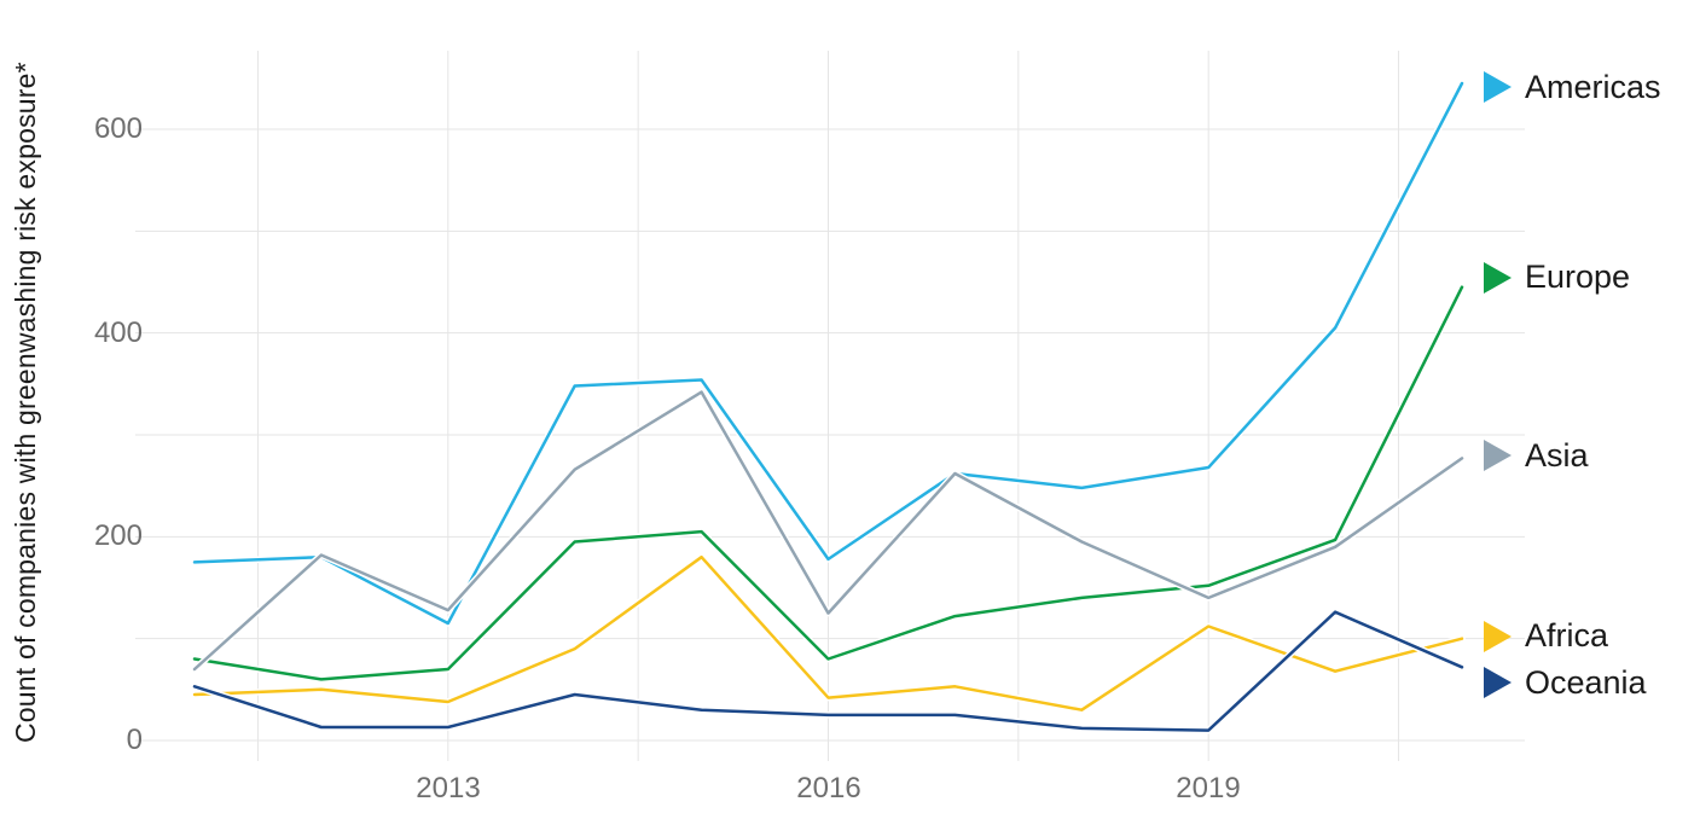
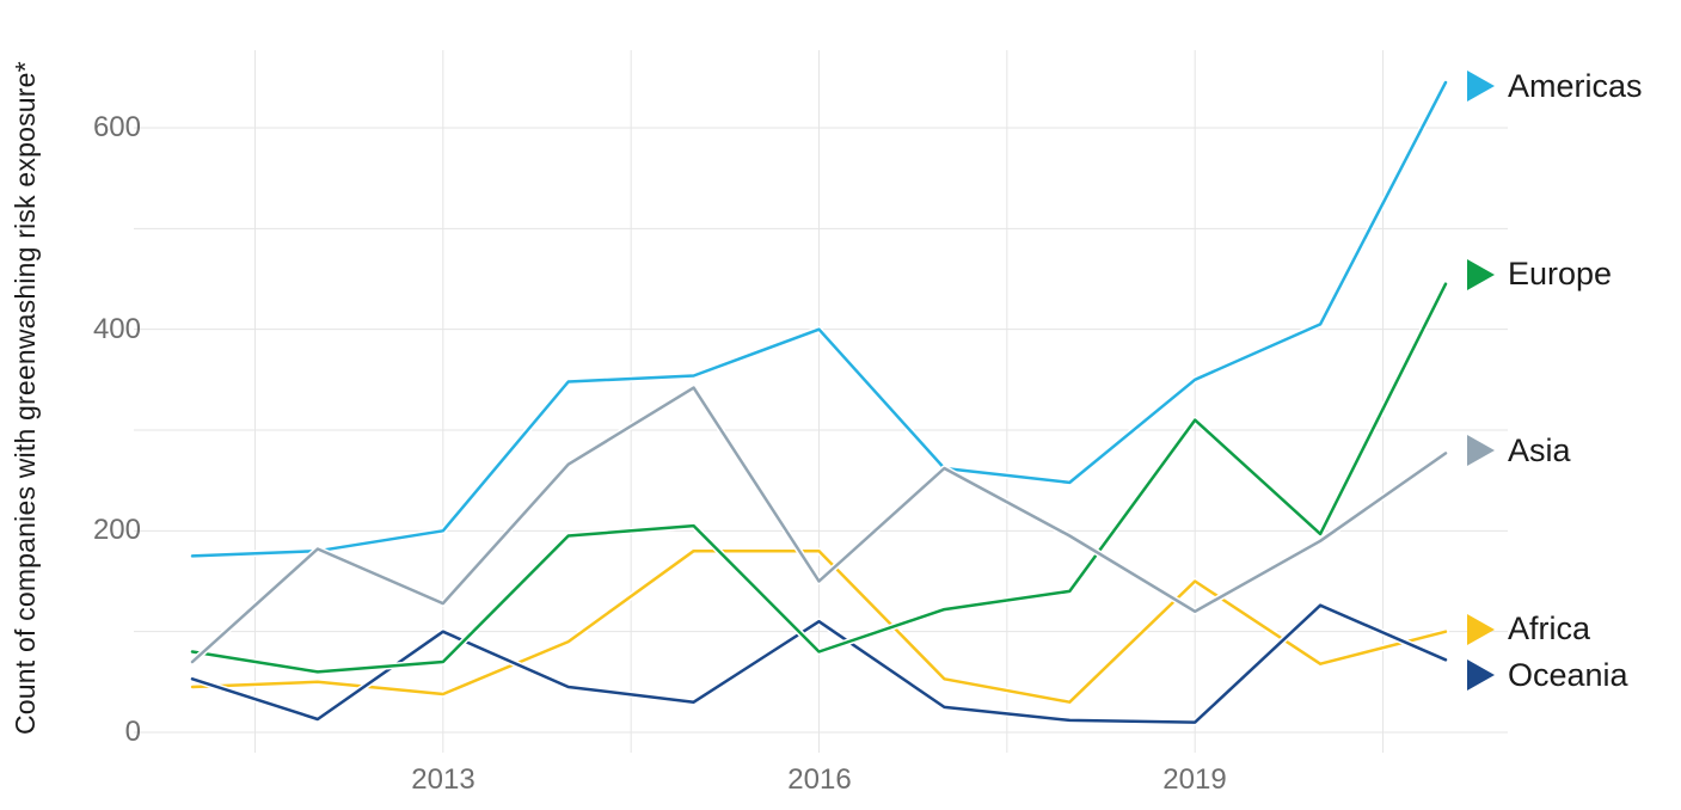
Americas/2013: 120 -> 200
Oceania/2013: 10 -> 100
Americas/2016: 180 -> 400
Asia/2016: 120 -> 150
Africa/2016: 40 -> 180
Oceania/2016: 20 -> 110
Americas/2019: 270 -> 350
Europe/2019: 150 -> 310
Asia/2019: 140 -> 120
Africa/2019: 110 -> 150
